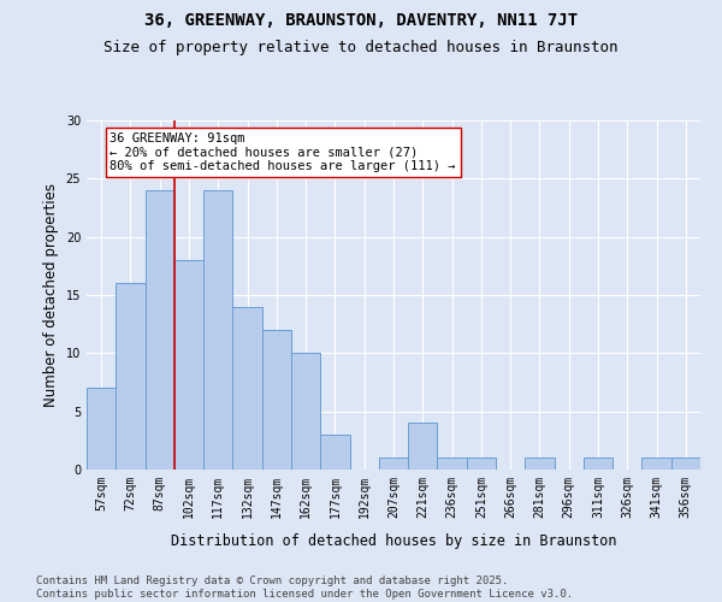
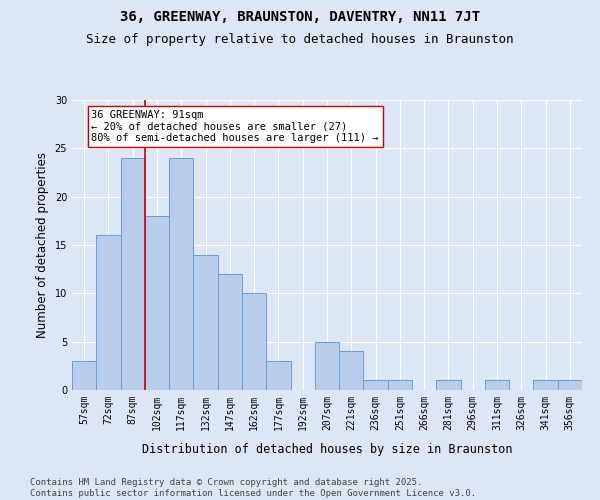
57sqm: 7 -> 3
207sqm: 1 -> 5
